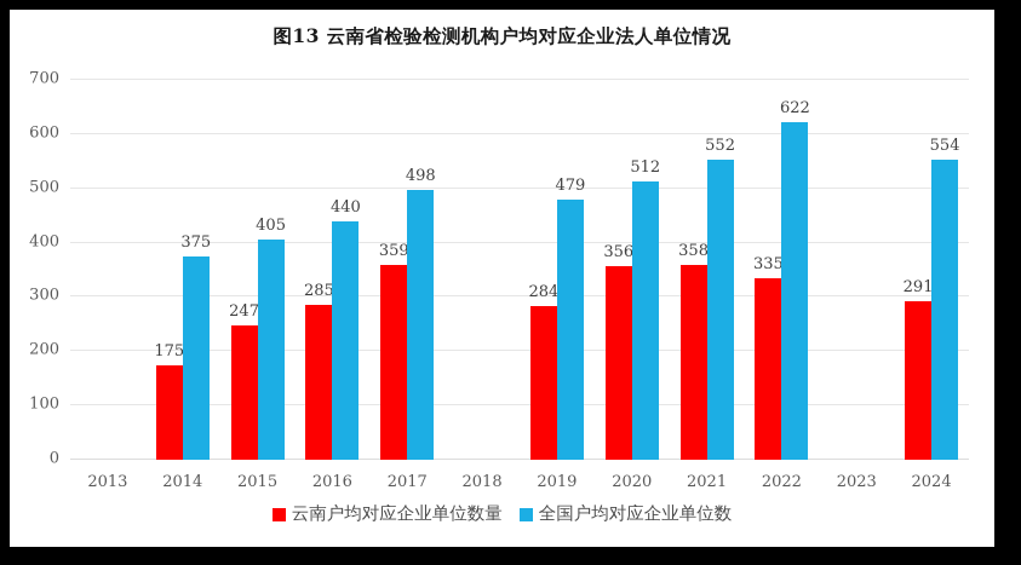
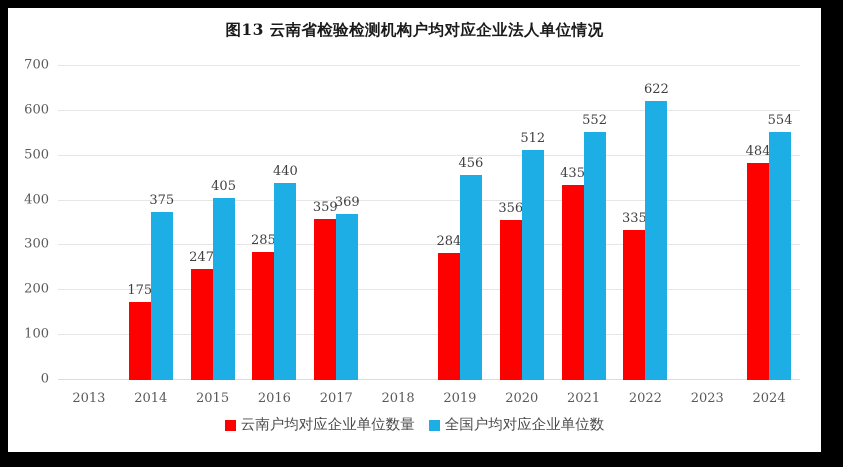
全国户均对应企业单位数/2017: 498 -> 369
全国户均对应企业单位数/2019: 479 -> 456
云南户均对应企业单位数量/2021: 358 -> 435
云南户均对应企业单位数量/2024: 291 -> 484
